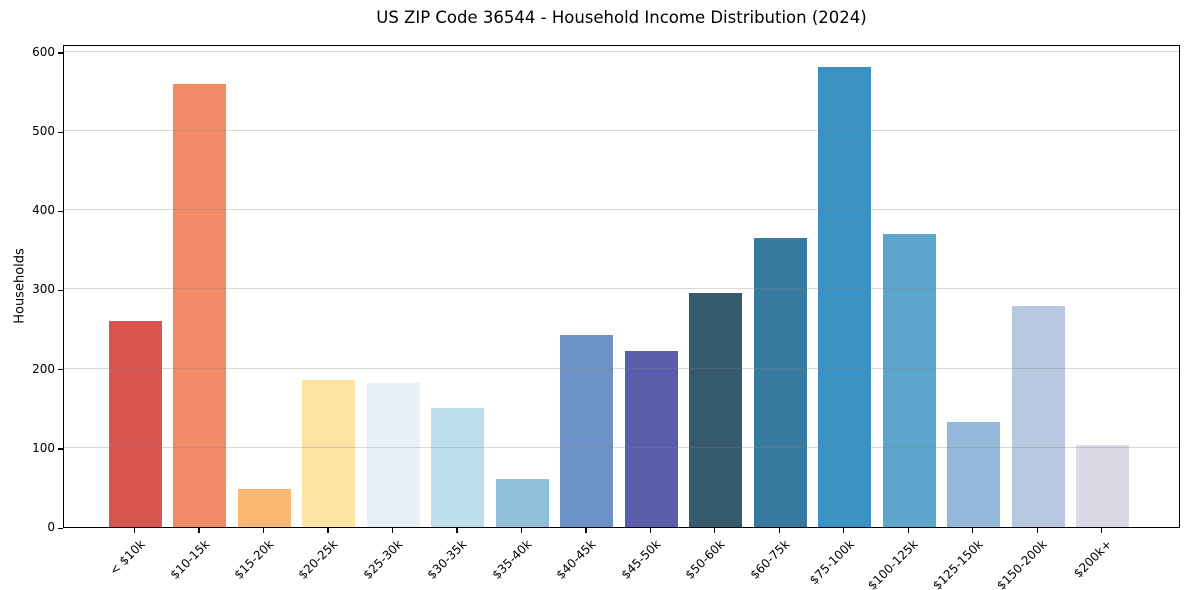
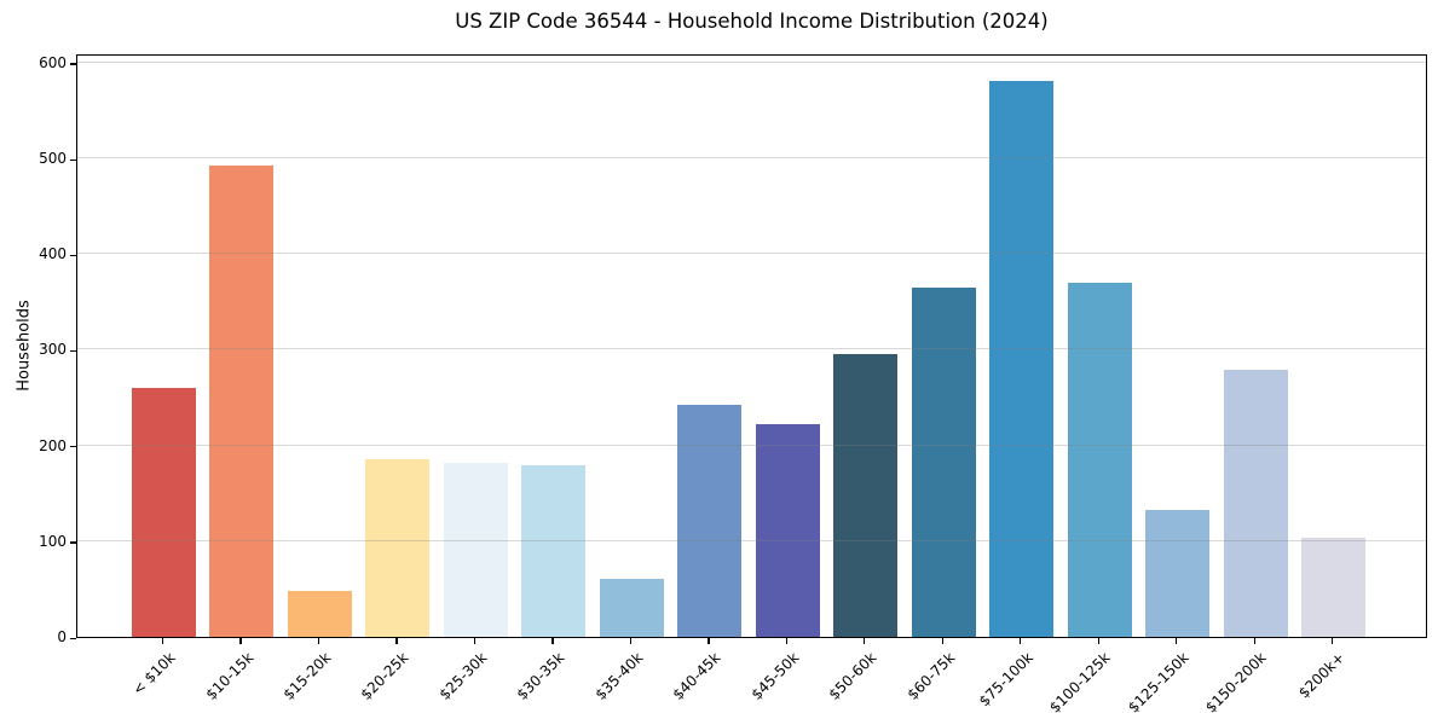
$10-15k: 560 -> 490
$30-35k: 150 -> 180
